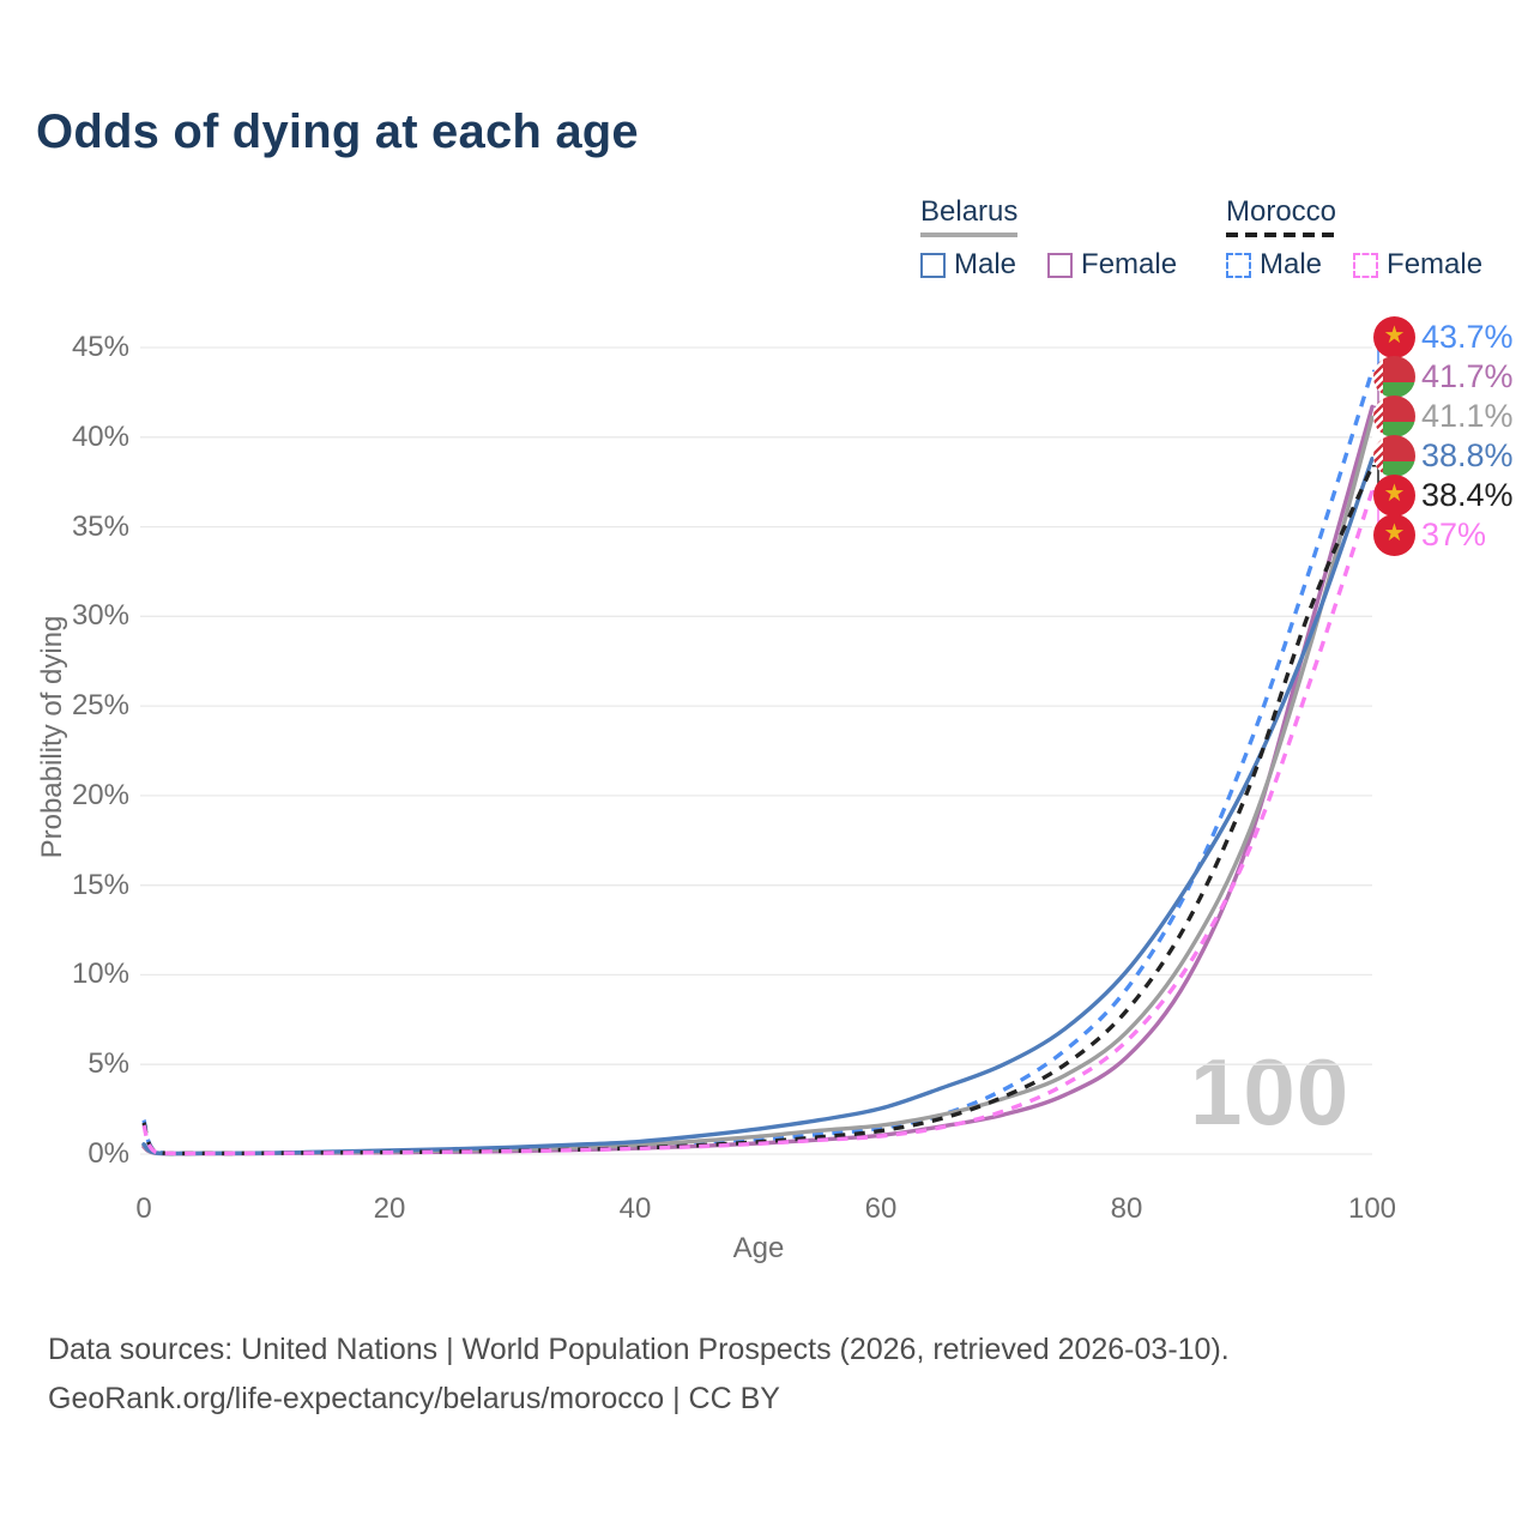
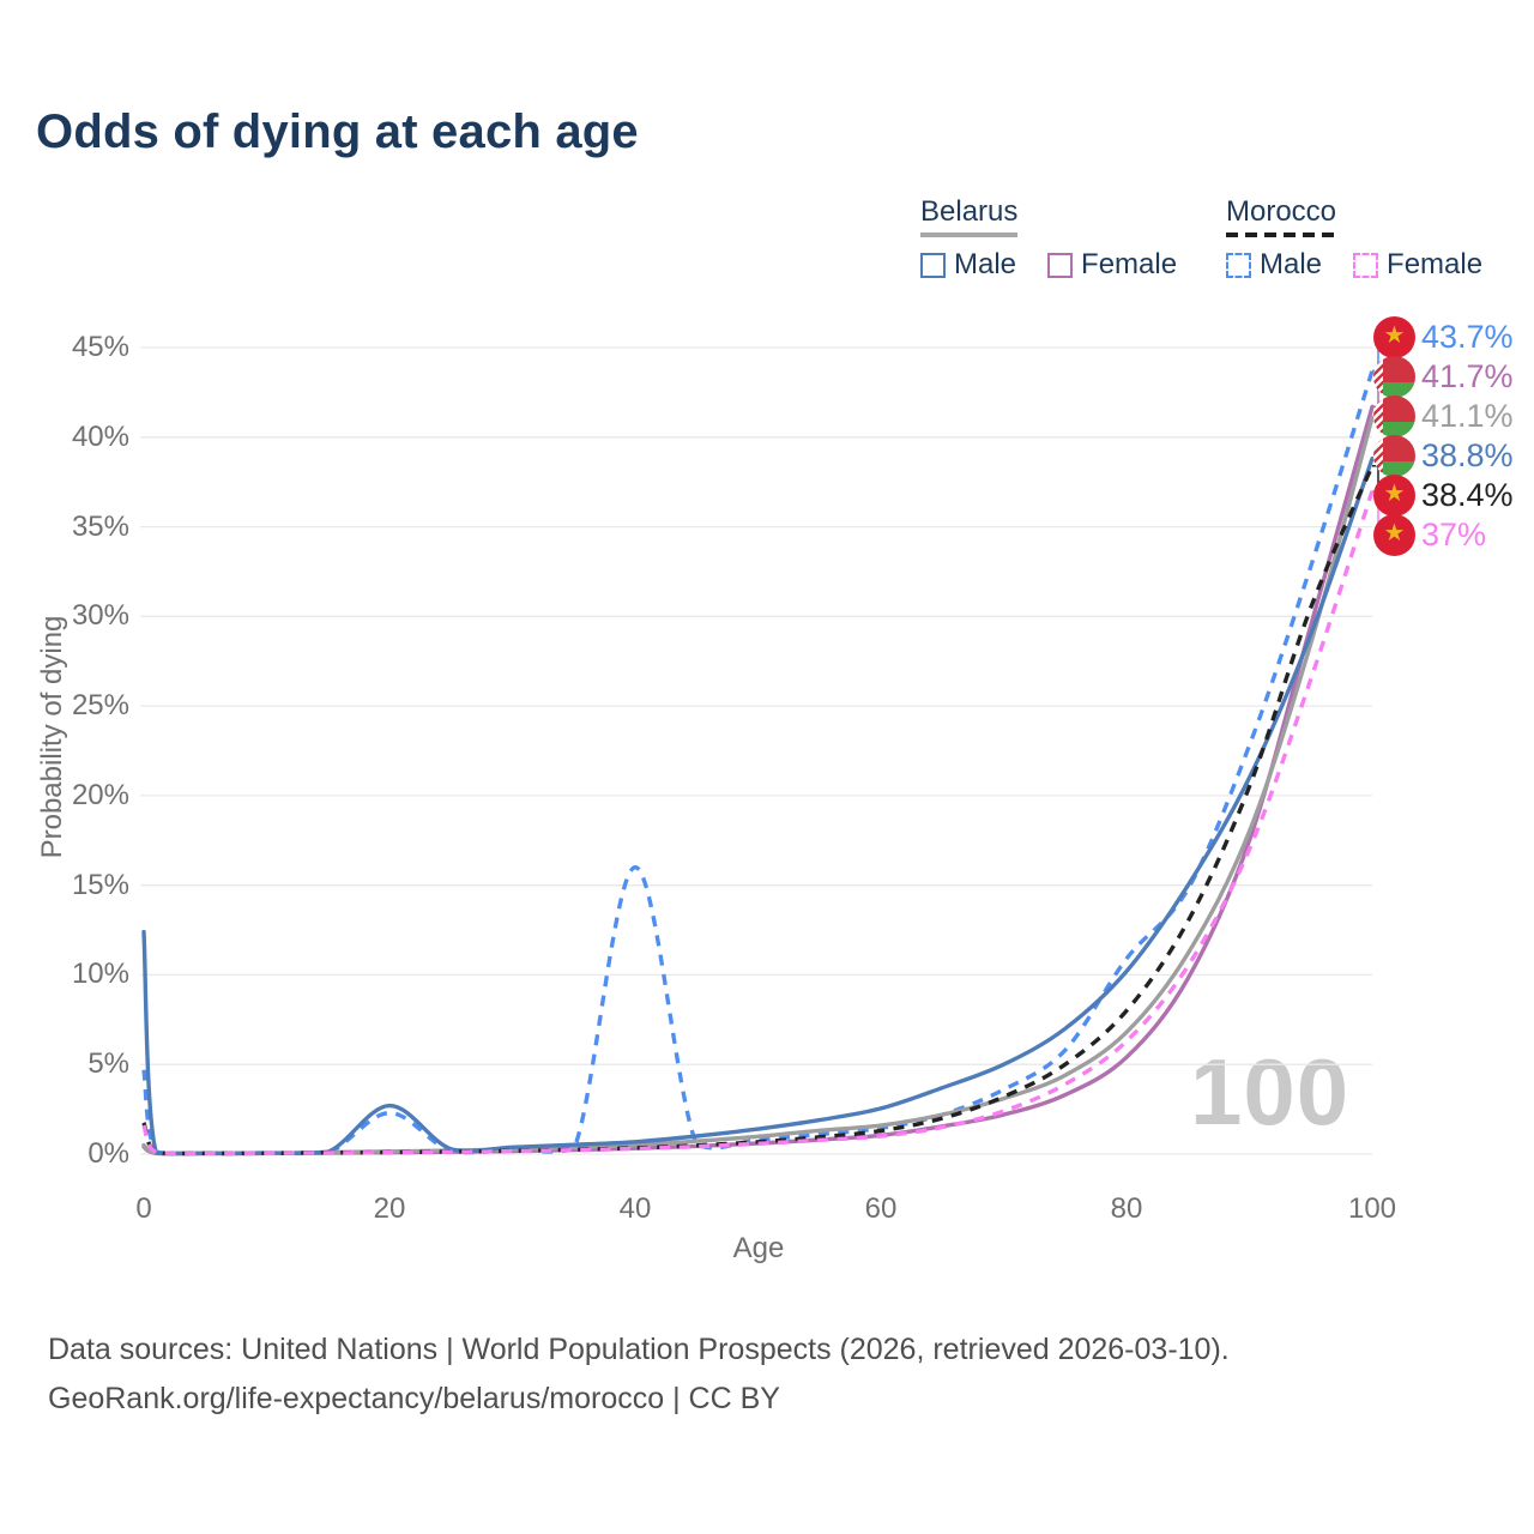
Morocco Male/0: 1.9% -> 4.7%
Belarus Male/0: 0.6% -> 12.4%
Morocco Male/20: 0.1% -> 2.3%
Belarus Male/20: 0.2% -> 2.7%
Morocco Male/40: 0.4% -> 16.0%
Morocco Male/80: 9.2% -> 10.9%
